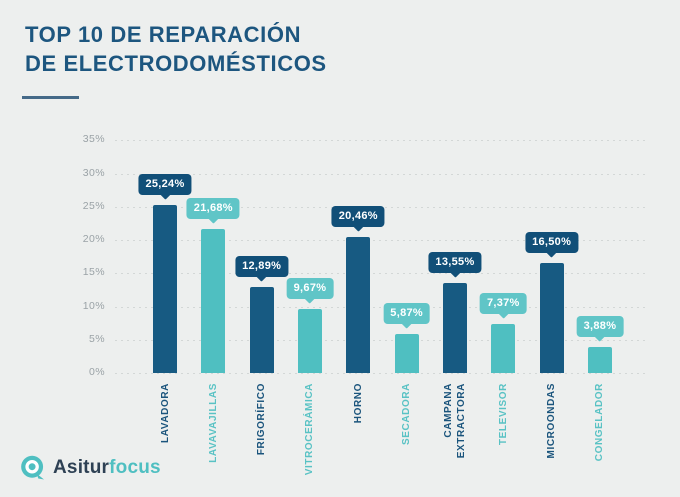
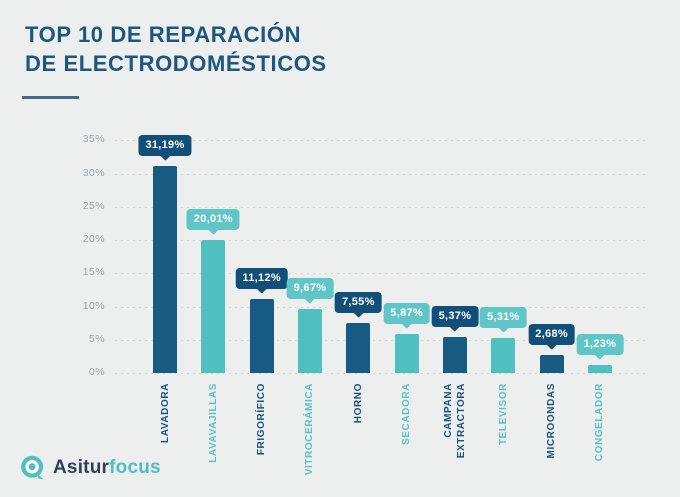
LAVADORA: 25,24% -> 31,19%
LAVAVAJILLAS: 21,68% -> 20,01%
FRIGORÍFICO: 12,89% -> 11,12%
HORNO: 20,46% -> 7,55%
CAMPANA EXTRACTORA: 13,55% -> 5,37%
TELEVISOR: 7,37% -> 5,31%
MICROONDAS: 16,50% -> 2,68%
CONGELADOR: 3,88% -> 1,23%
